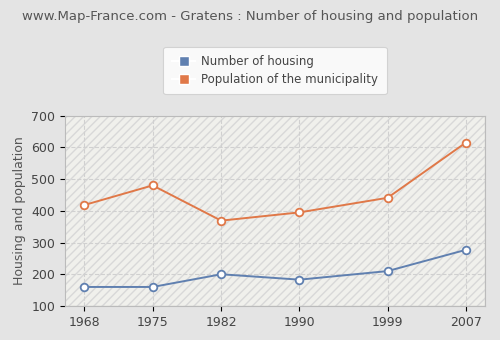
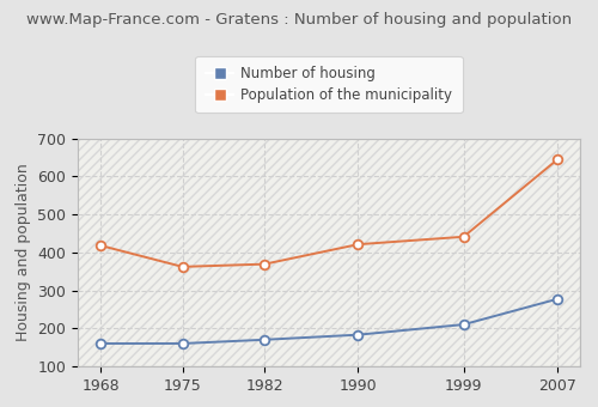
Population of the municipality/1975: 480 -> 362
Number of housing/1982: 200 -> 170
Population of the municipality/1990: 395 -> 421
Population of the municipality/2007: 615 -> 644
